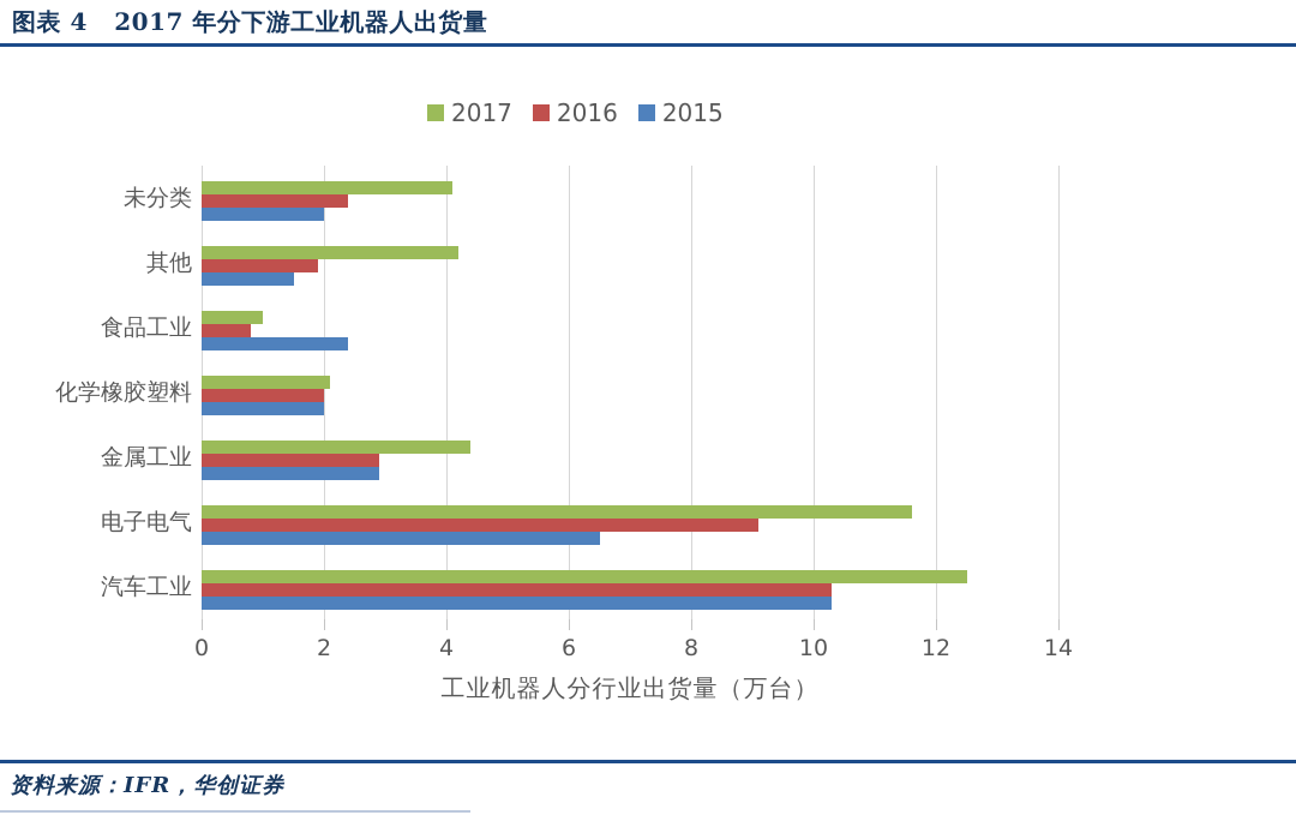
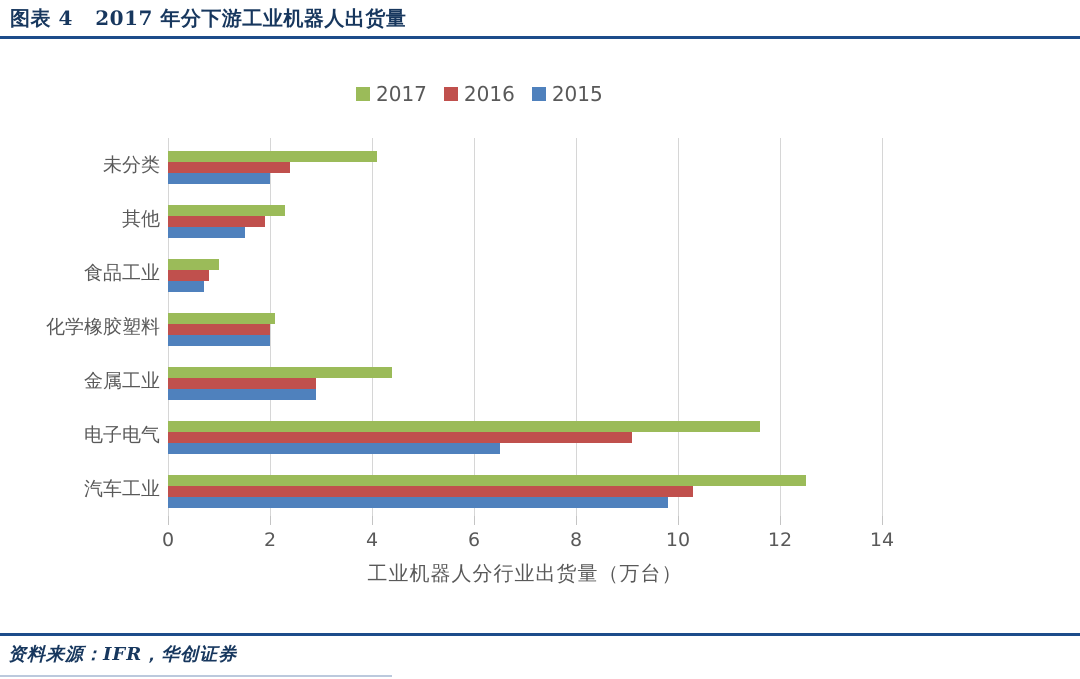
2017/其他: 4.2 -> 2.3
2015/食品工业: 2.4 -> 0.7
2015/汽车工业: 10.3 -> 9.8
